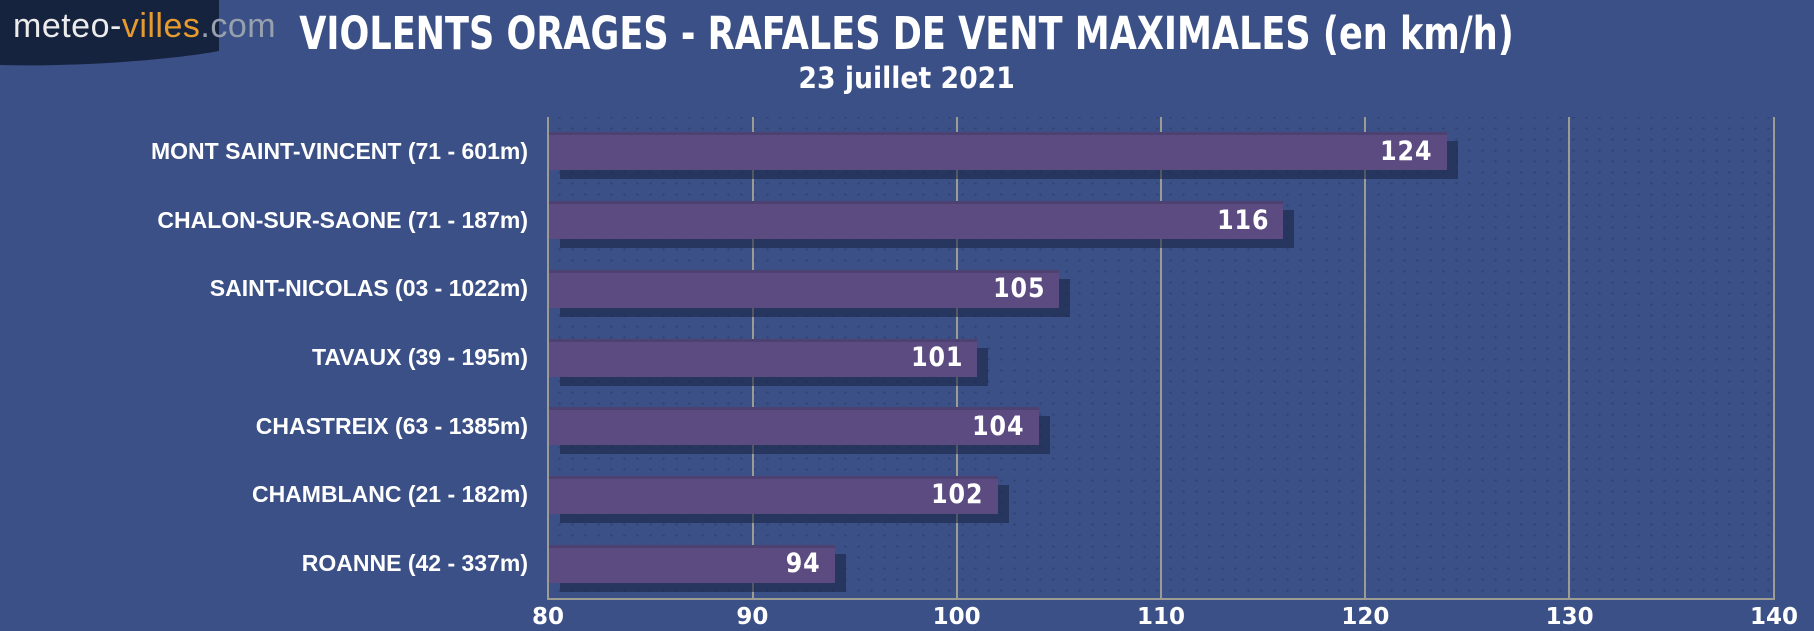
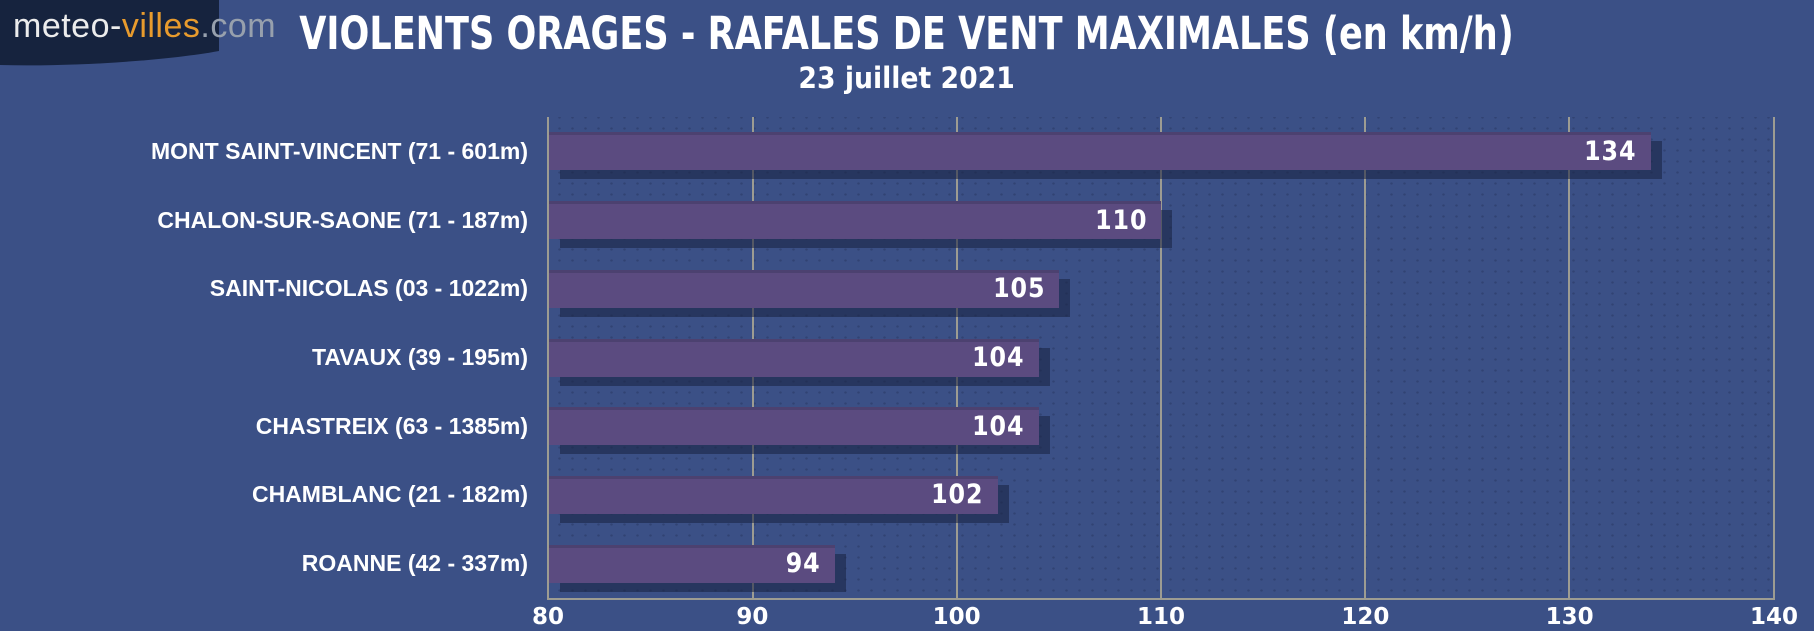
MONT SAINT-VINCENT (71 - 601m): 124 -> 134
CHALON-SUR-SAONE (71 - 187m): 116 -> 110
TAVAUX (39 - 195m): 101 -> 104
